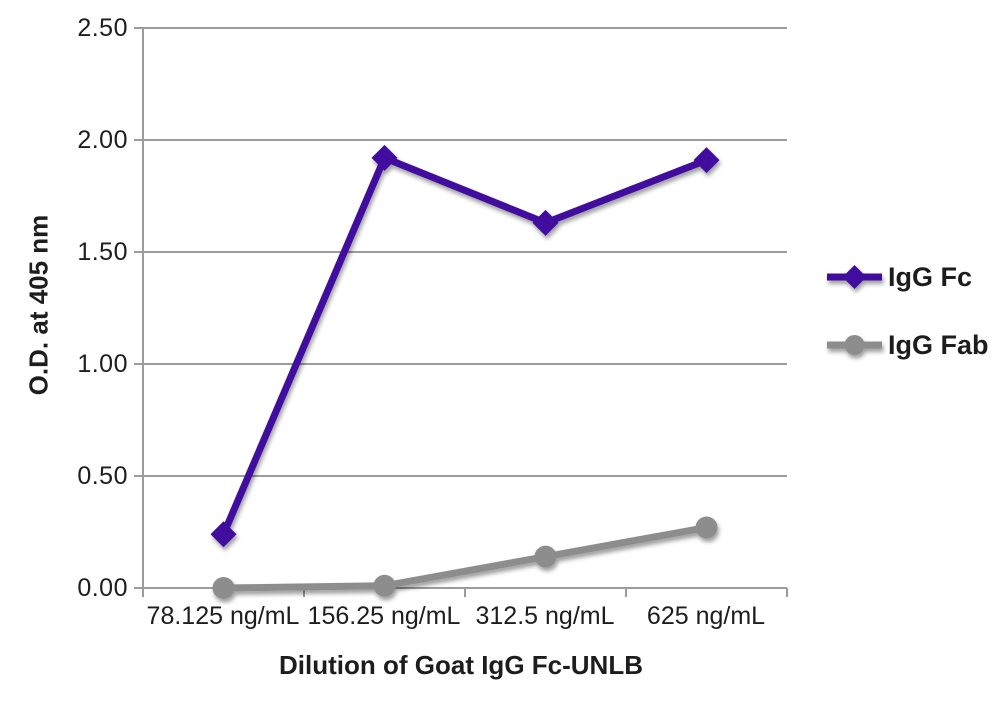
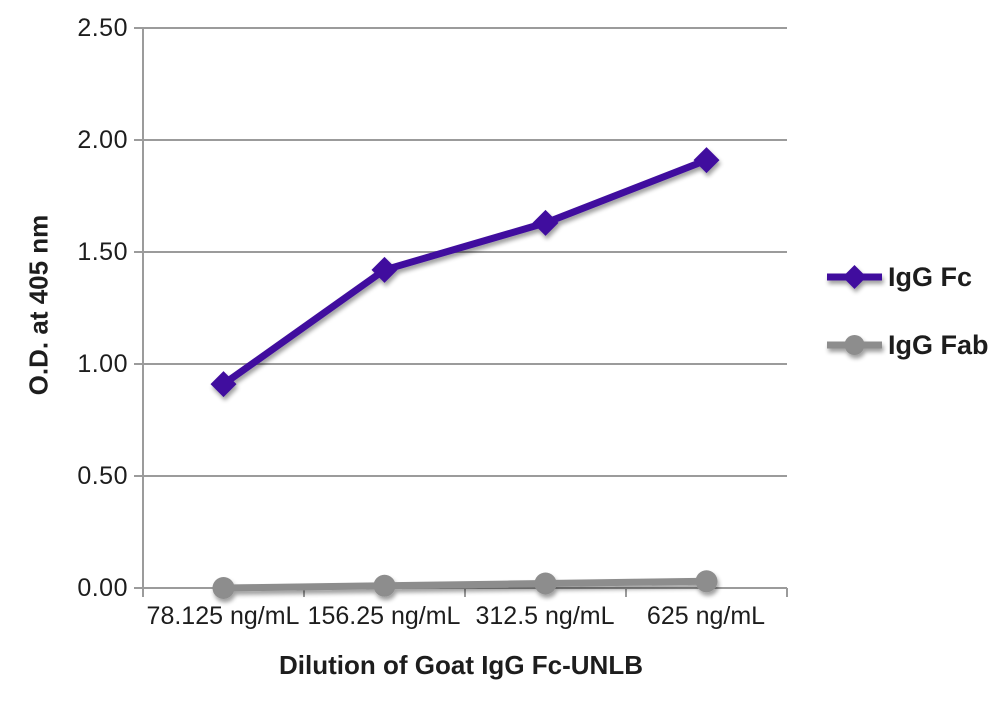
IgG Fc/78.125 ng/mL: 0.24 -> 0.91
IgG Fc/156.25 ng/mL: 1.92 -> 1.42
IgG Fab/312.5 ng/mL: 0.14 -> 0.02
IgG Fab/625 ng/mL: 0.27 -> 0.03
